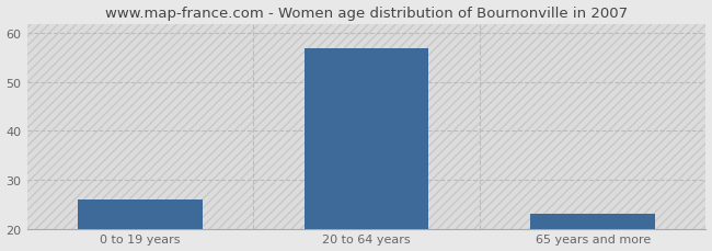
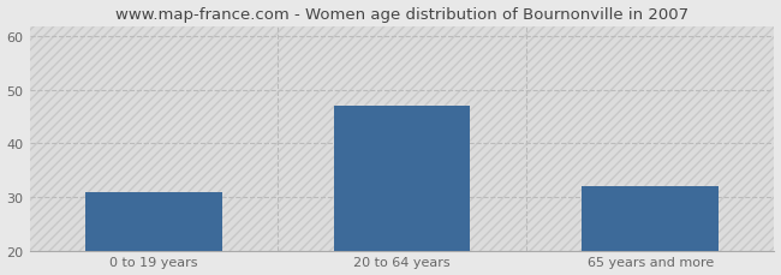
0 to 19 years: 26 -> 31
20 to 64 years: 57 -> 47
65 years and more: 23 -> 32
